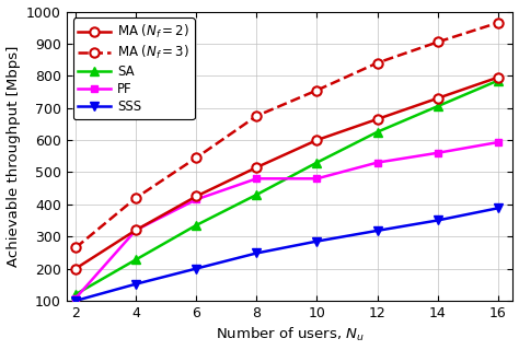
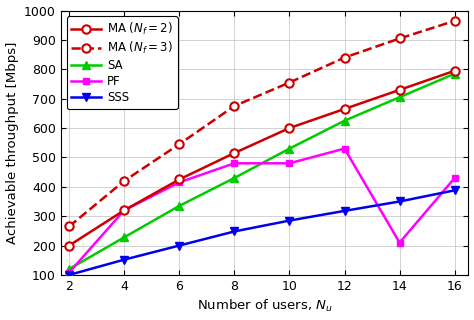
PF/14: 560 -> 210
PF/16: 593 -> 430
